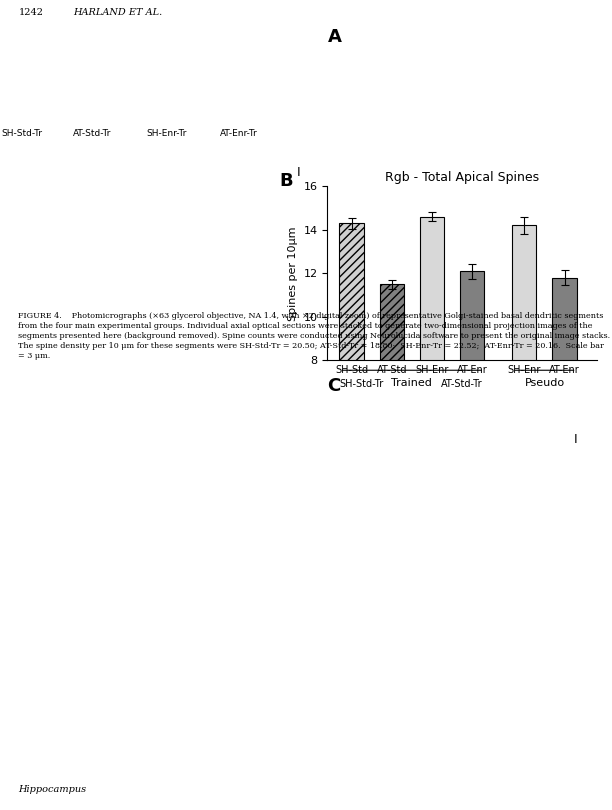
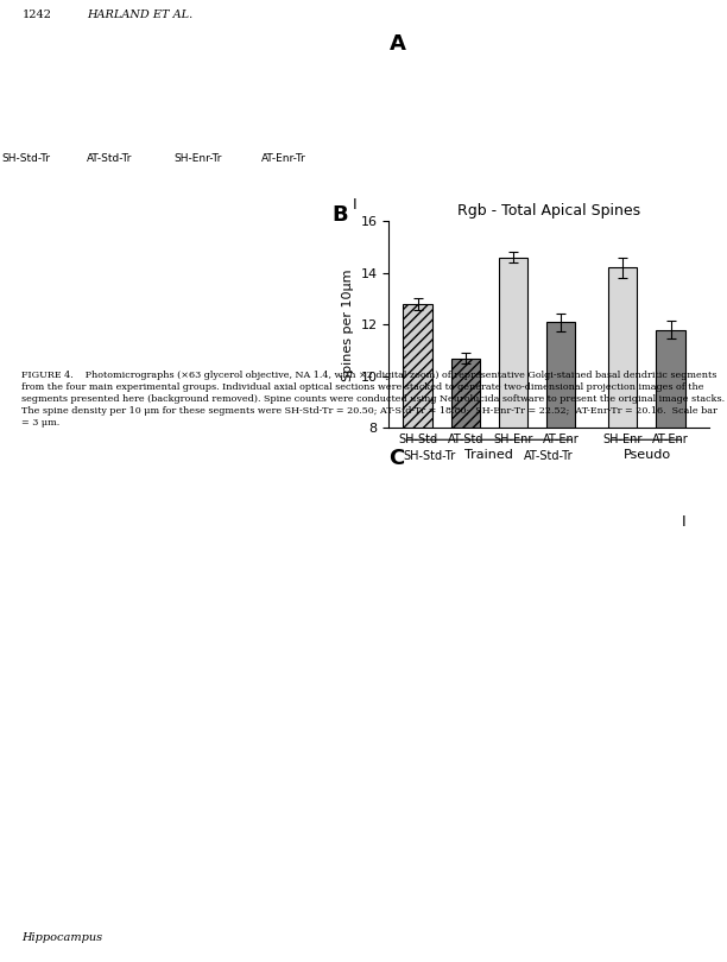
SH-Std: 14.3 -> 12.8
AT-Std: 11.5 -> 10.7
